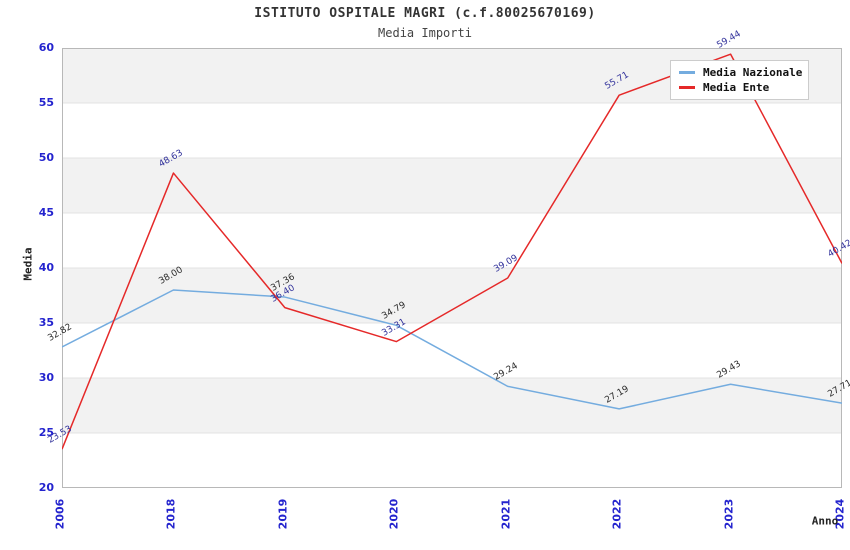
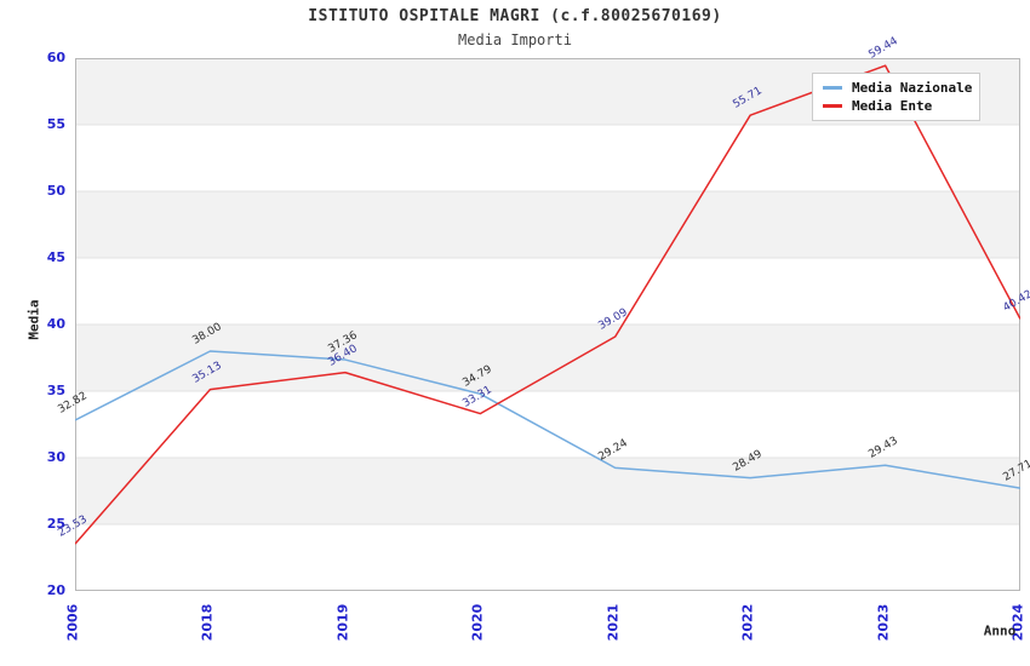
Media Ente/2018: 48.63 -> 35.13
Media Nazionale/2022: 27.19 -> 28.49
